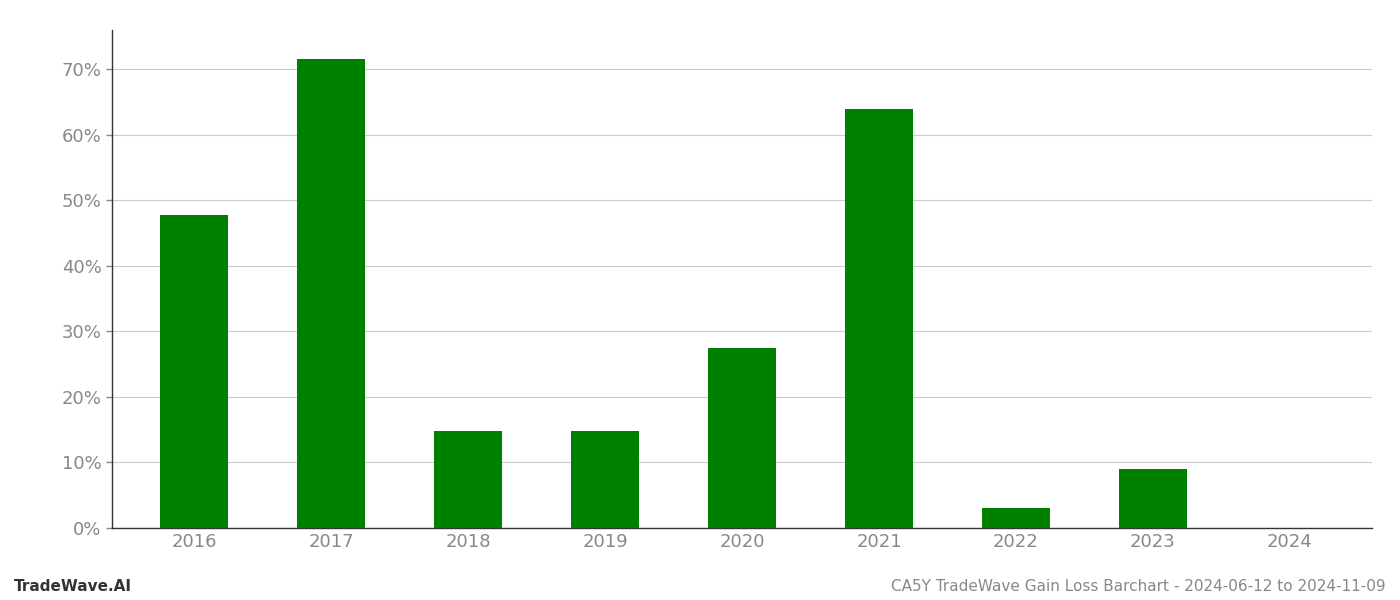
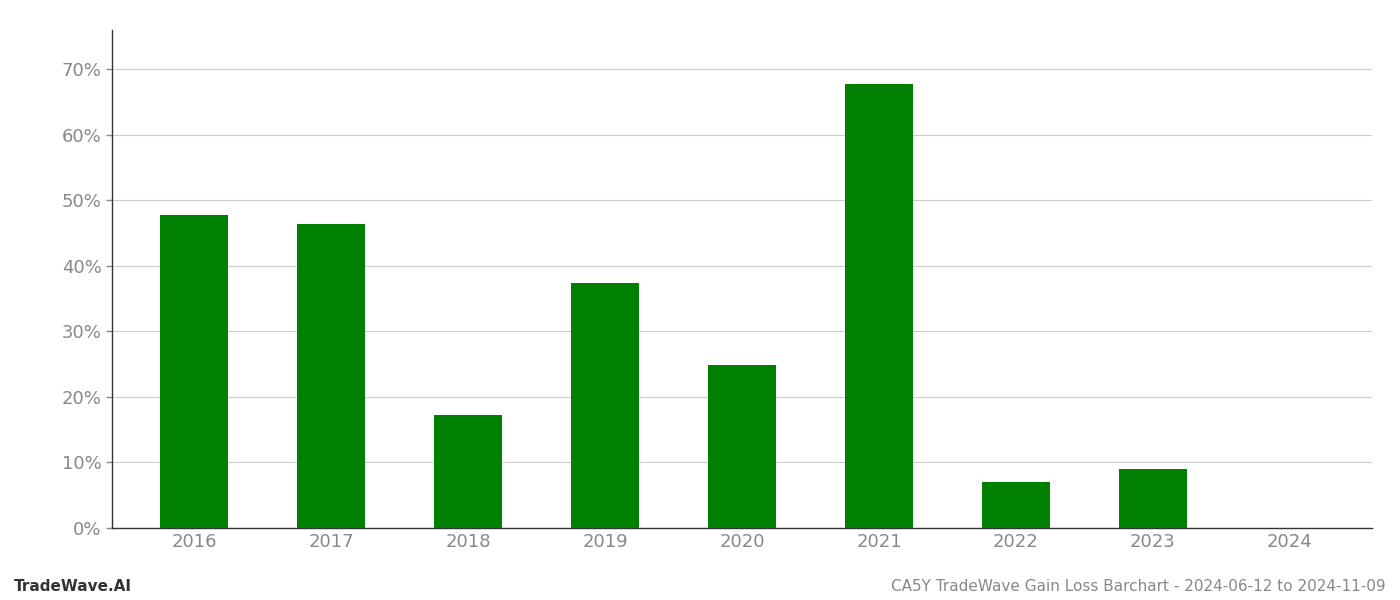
2017: 71.5% -> 46.4%
2018: 14.8% -> 17.2%
2019: 14.8% -> 37.4%
2020: 27.5% -> 24.8%
2021: 64.0% -> 67.8%
2022: 3.0% -> 7.0%
